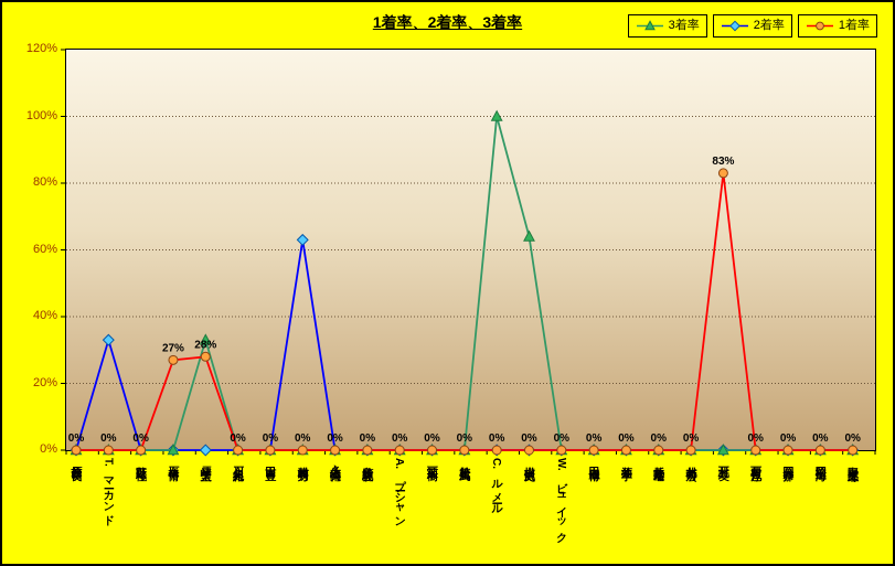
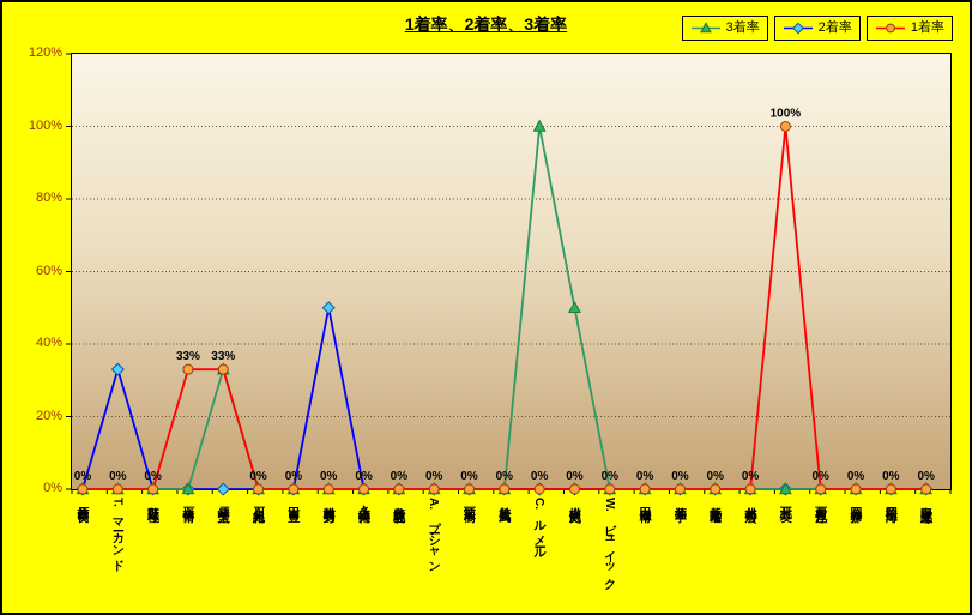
1着率/石橋 脩: 27% -> 33%
1着率/戸崎 圭太: 28% -> 33%
2着率/津村 明秀: 63% -> 50%
3着率/横山 武史: 64% -> 50%
1着率/北村 友一: 83% -> 100%
